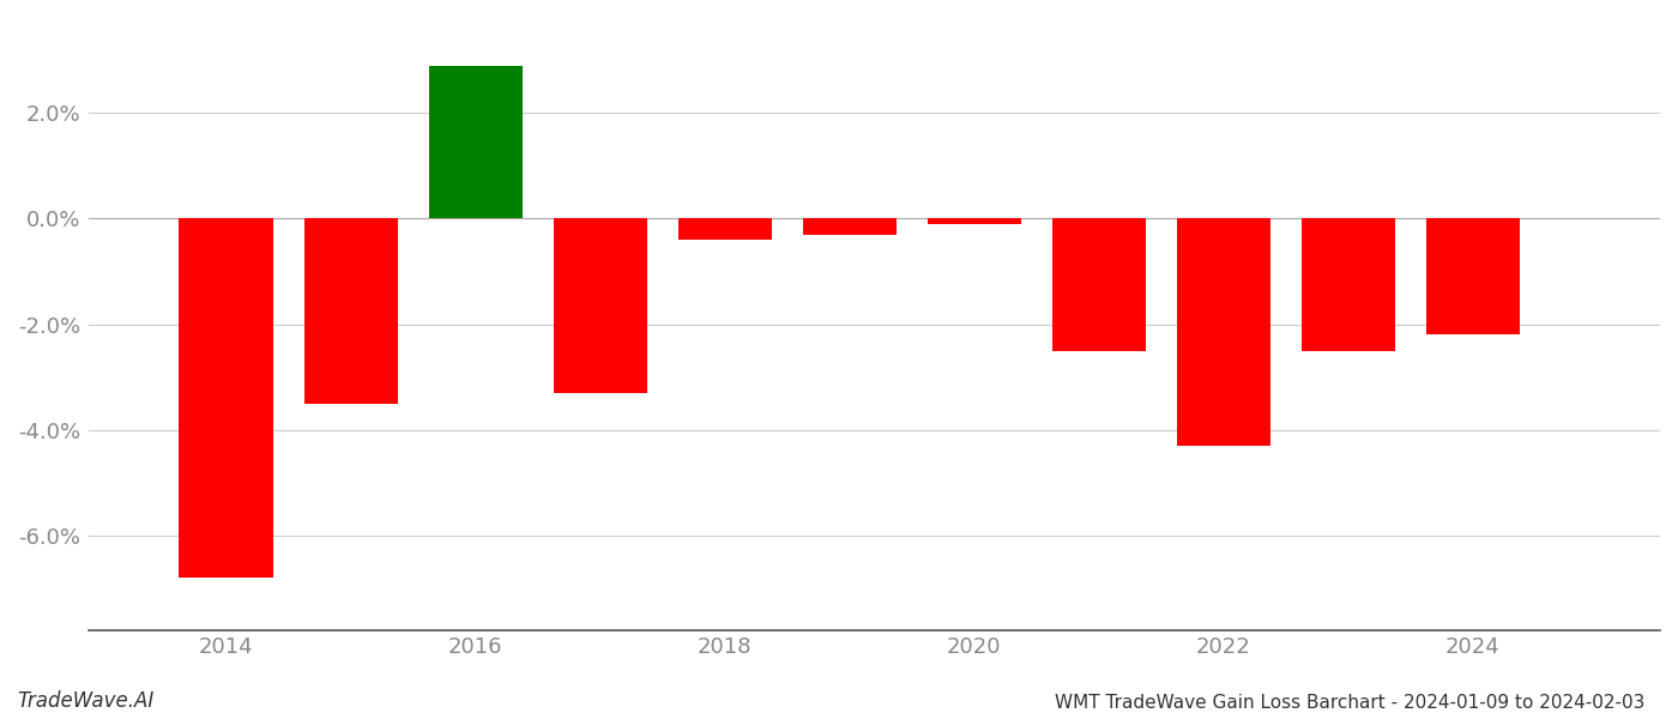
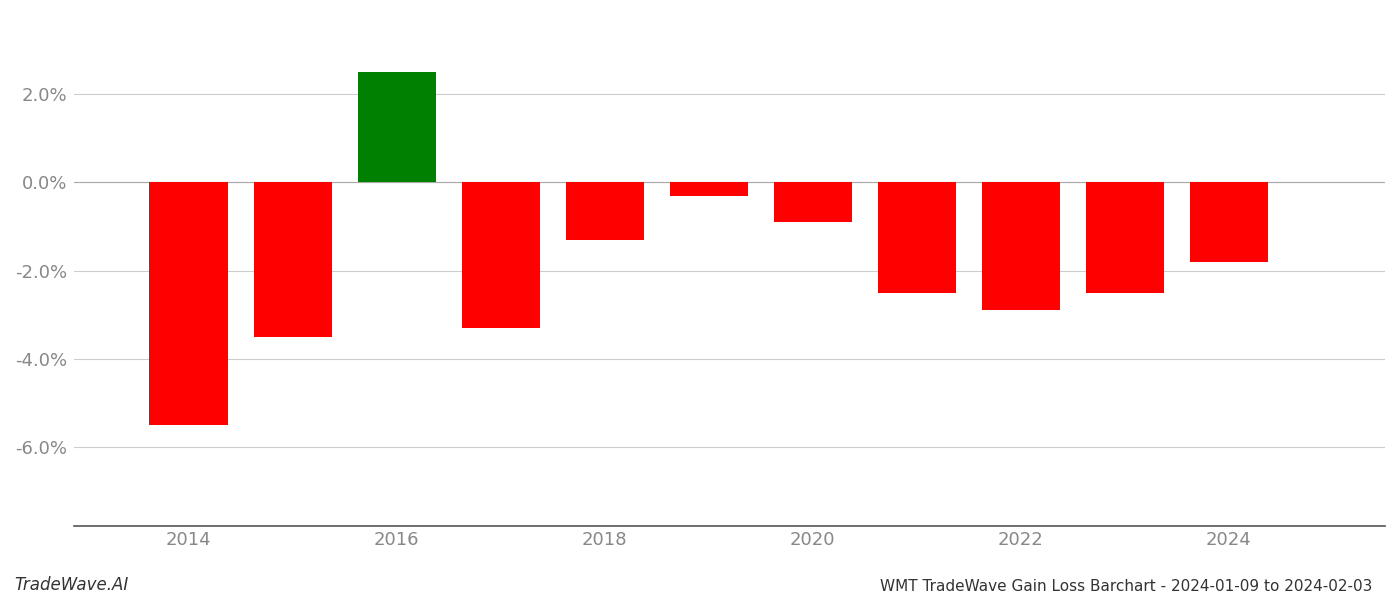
2014: -6.8% -> -5.5%
2016: 2.9% -> 2.5%
2018: -0.4% -> -1.3%
2020: -0.1% -> -0.9%
2022: -4.3% -> -2.9%
2024: -2.2% -> -1.8%
